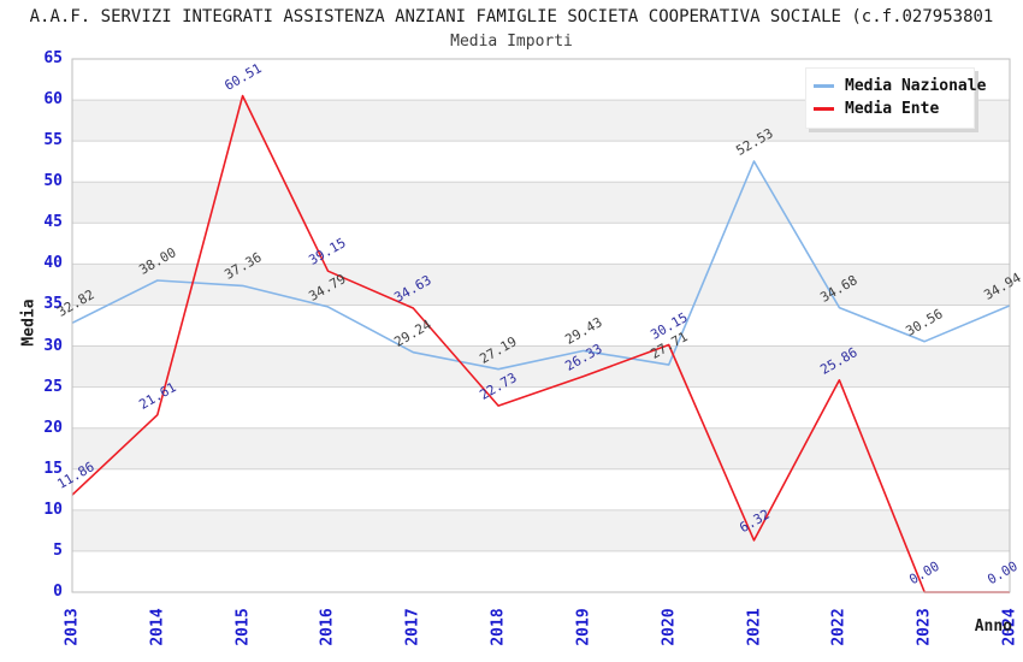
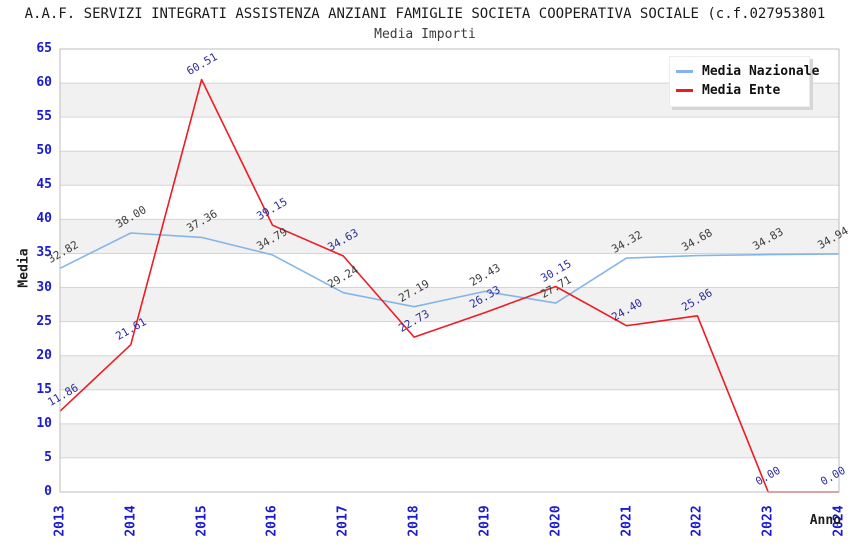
Media Nazionale/2021: 52.53 -> 34.32
Media Ente/2021: 6.32 -> 24.40
Media Nazionale/2023: 30.56 -> 34.83
